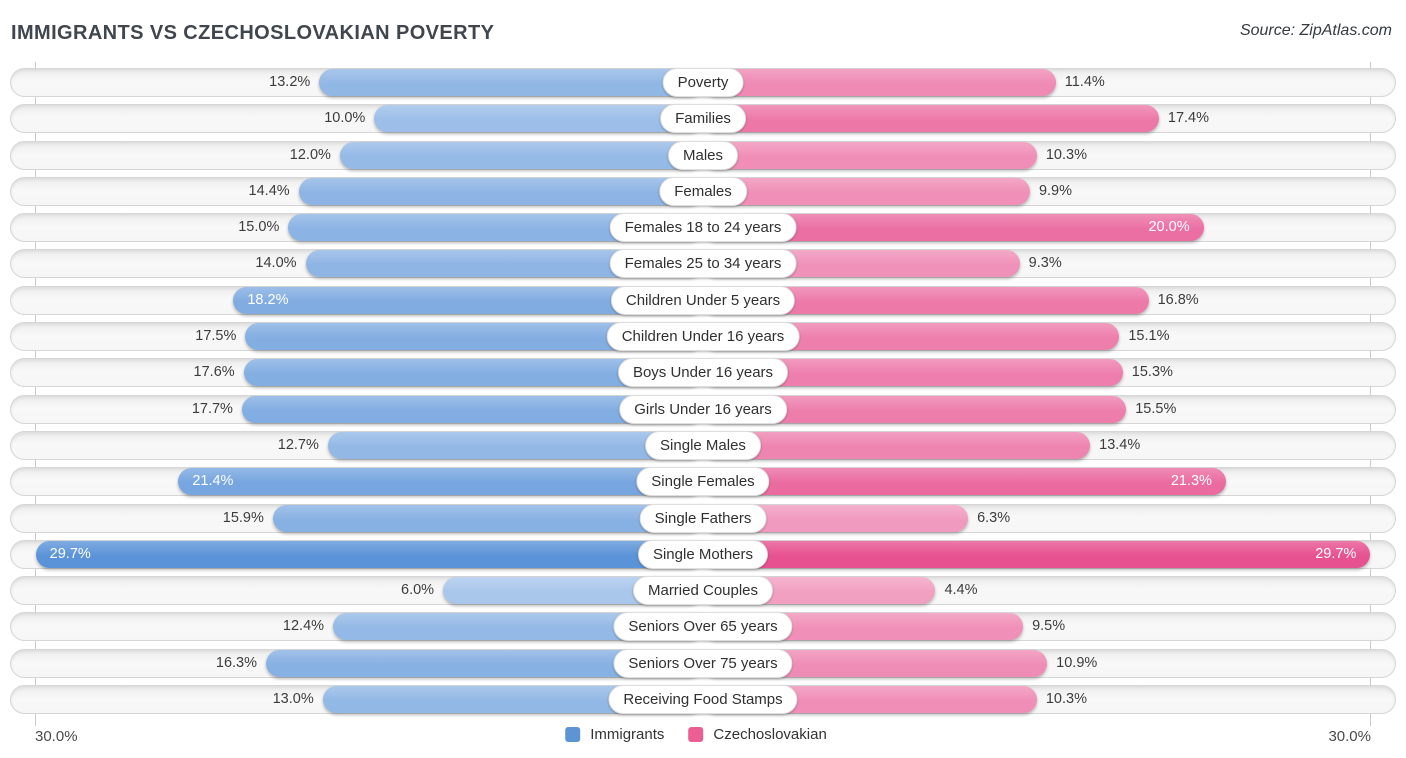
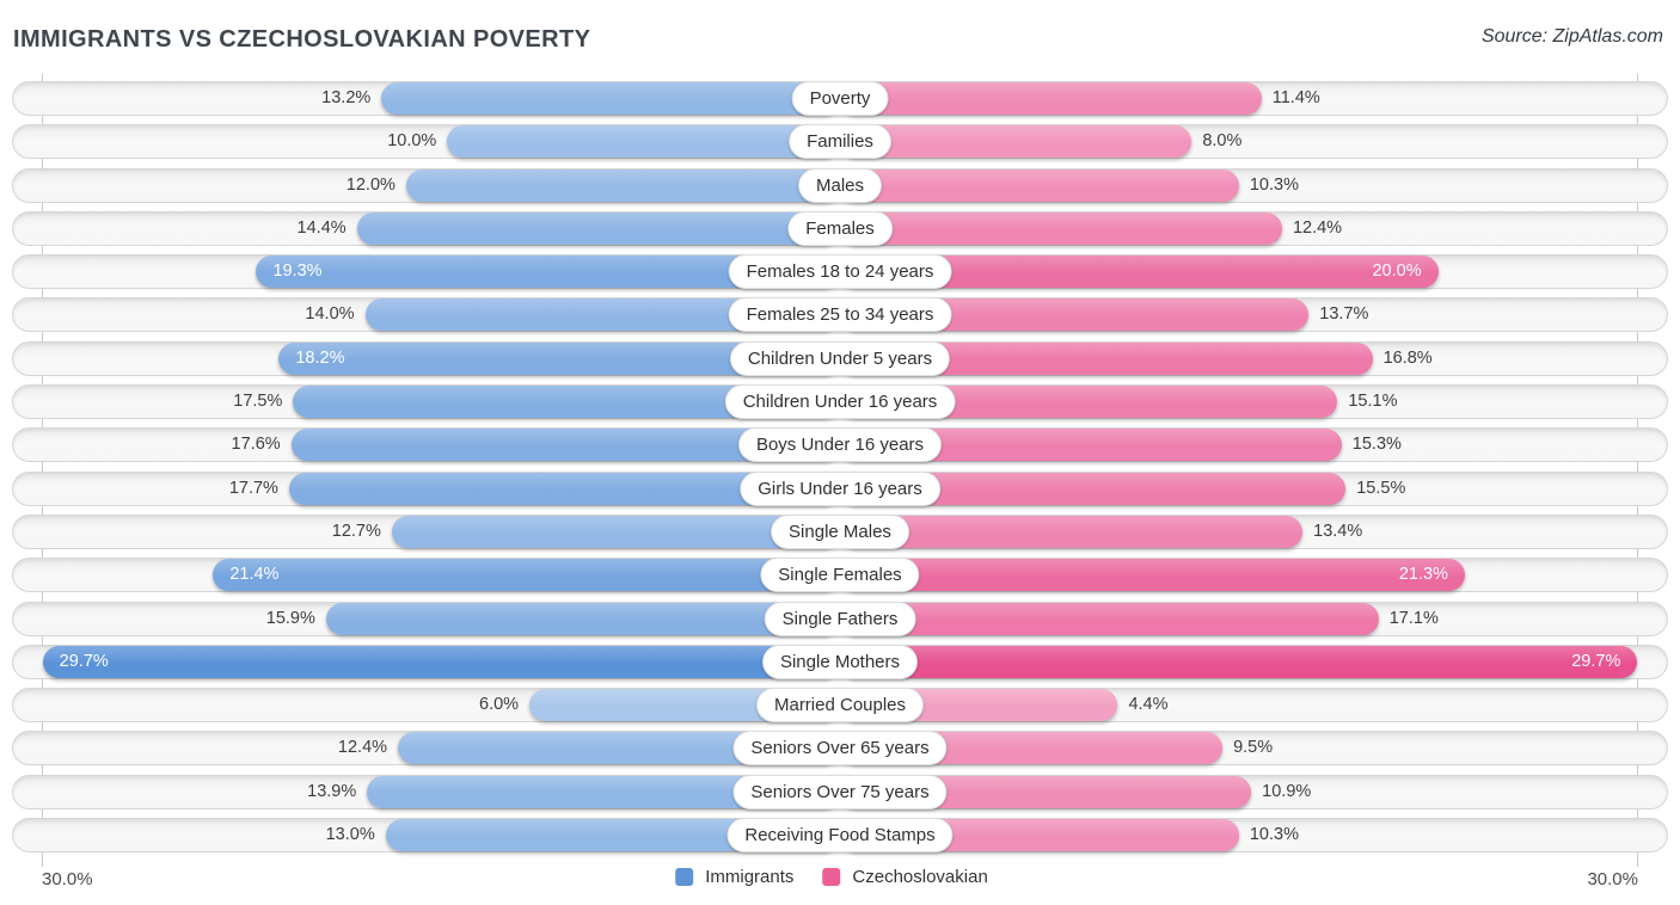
Czechoslovakian/Families: 17.4% -> 8.0%
Czechoslovakian/Females: 9.9% -> 12.4%
Immigrants/Females 18 to 24 years: 15.0% -> 19.3%
Czechoslovakian/Females 25 to 34 years: 9.3% -> 13.7%
Czechoslovakian/Single Fathers: 6.3% -> 17.1%
Immigrants/Seniors Over 75 years: 16.3% -> 13.9%
